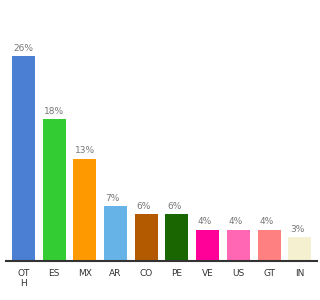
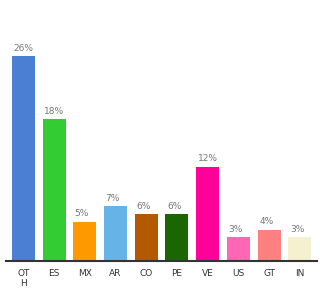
MX: 13% -> 5%
VE: 4% -> 12%
US: 4% -> 3%
